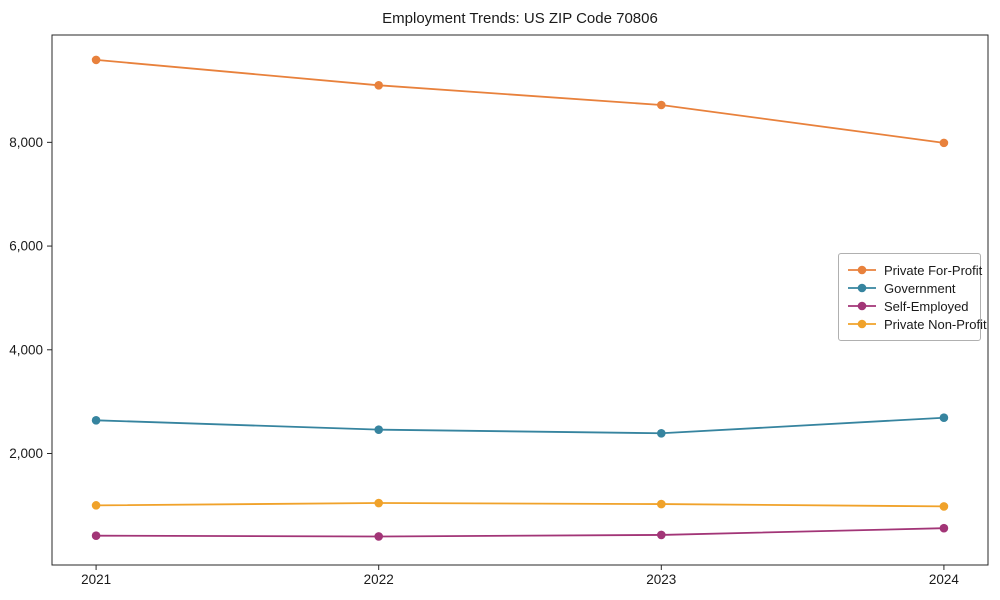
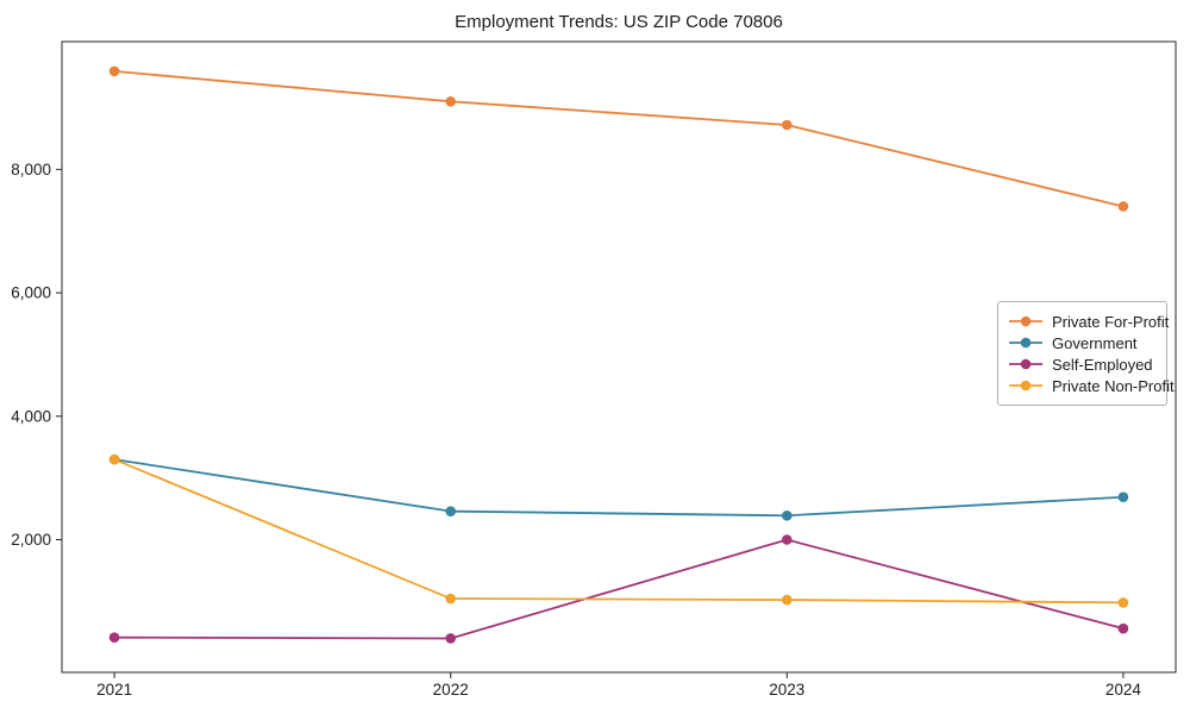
Government/2021: 2600 -> 3300
Private Non-Profit/2021: 1000 -> 3300
Self-Employed/2023: 400 -> 2000
Private For-Profit/2024: 8000 -> 7400
